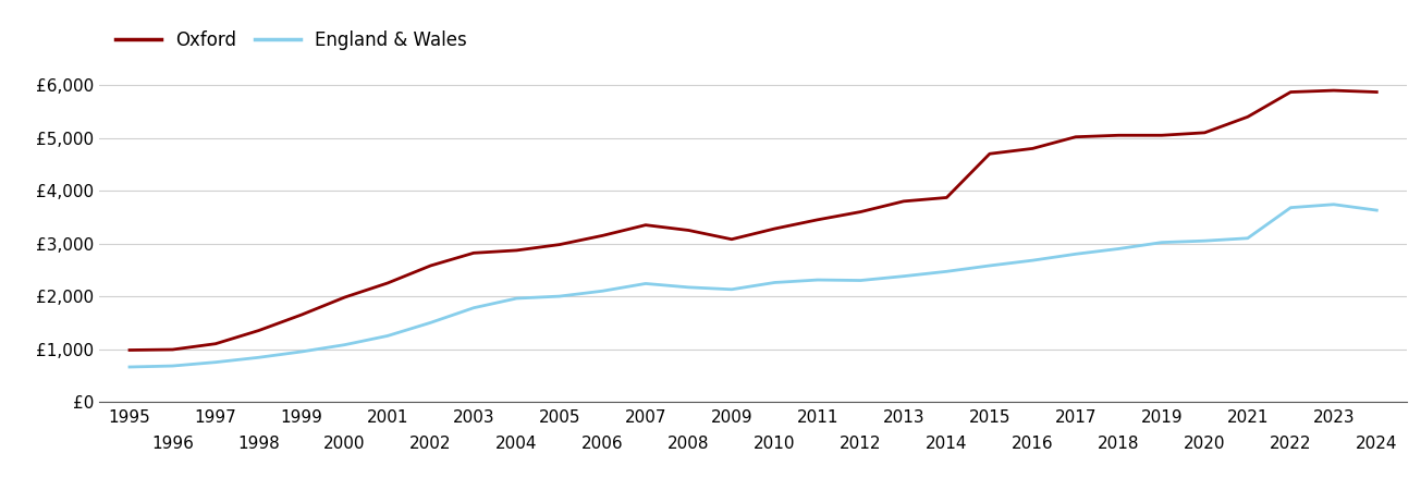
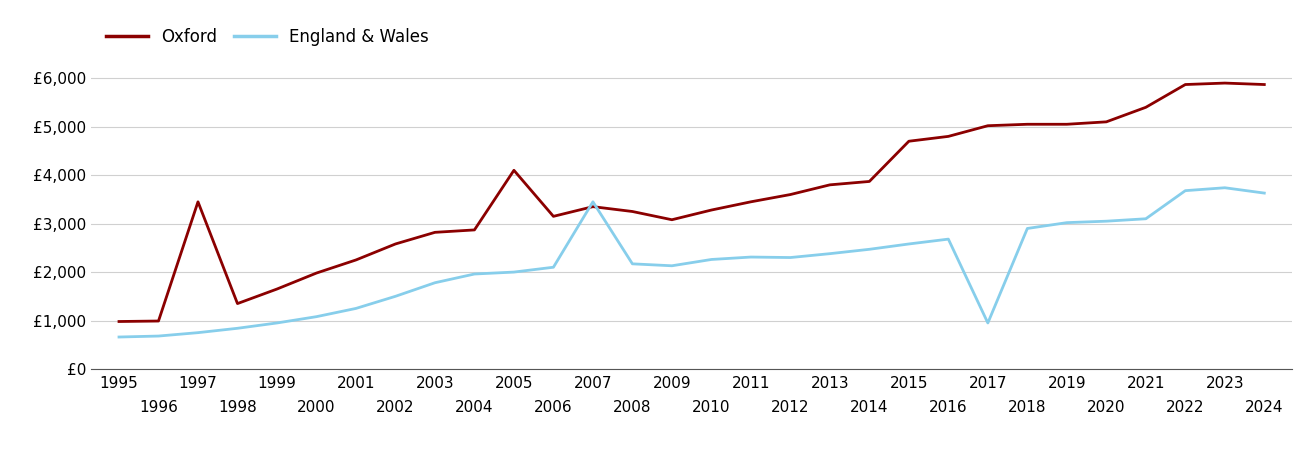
Oxford/1997: £1,100 -> £3,450
Oxford/2005: £2,980 -> £4,100
England & Wales/2007: £2,240 -> £3,450
England & Wales/2017: £2,800 -> £950
